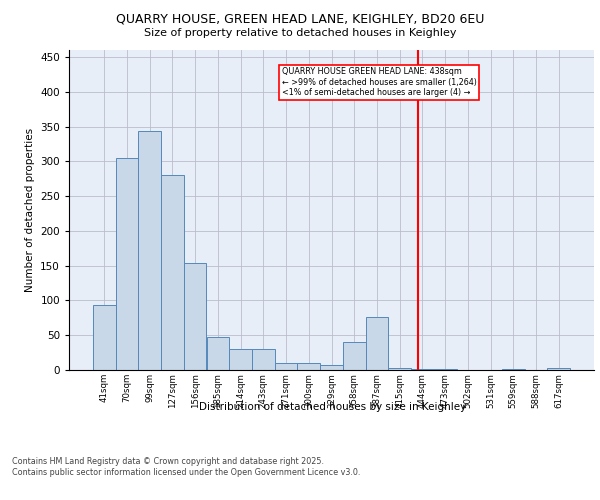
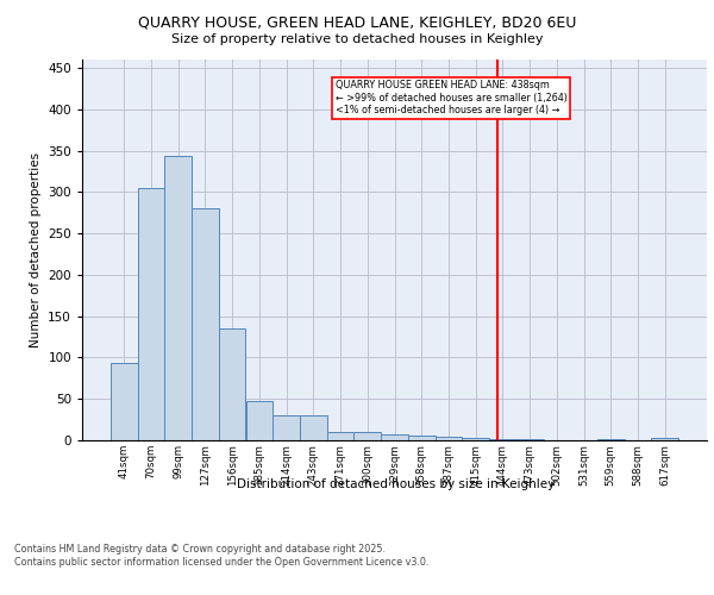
156sqm: 154 -> 135
358sqm: 40 -> 6
387sqm: 76 -> 5
